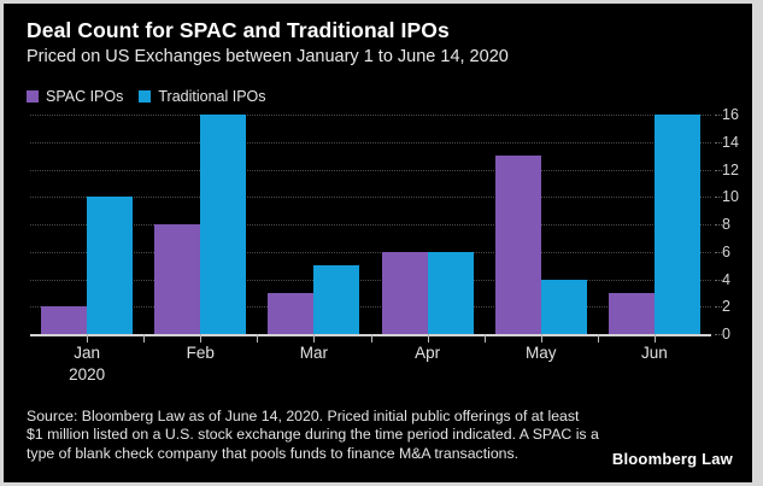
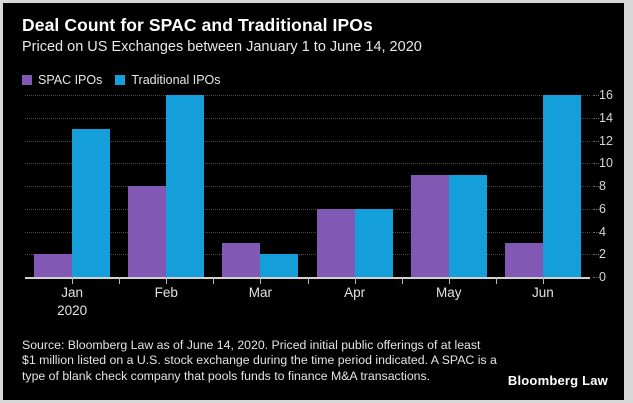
Traditional IPOs/Jan: 10 -> 13
Traditional IPOs/Mar: 5 -> 2
SPAC IPOs/May: 13 -> 9
Traditional IPOs/May: 4 -> 9
